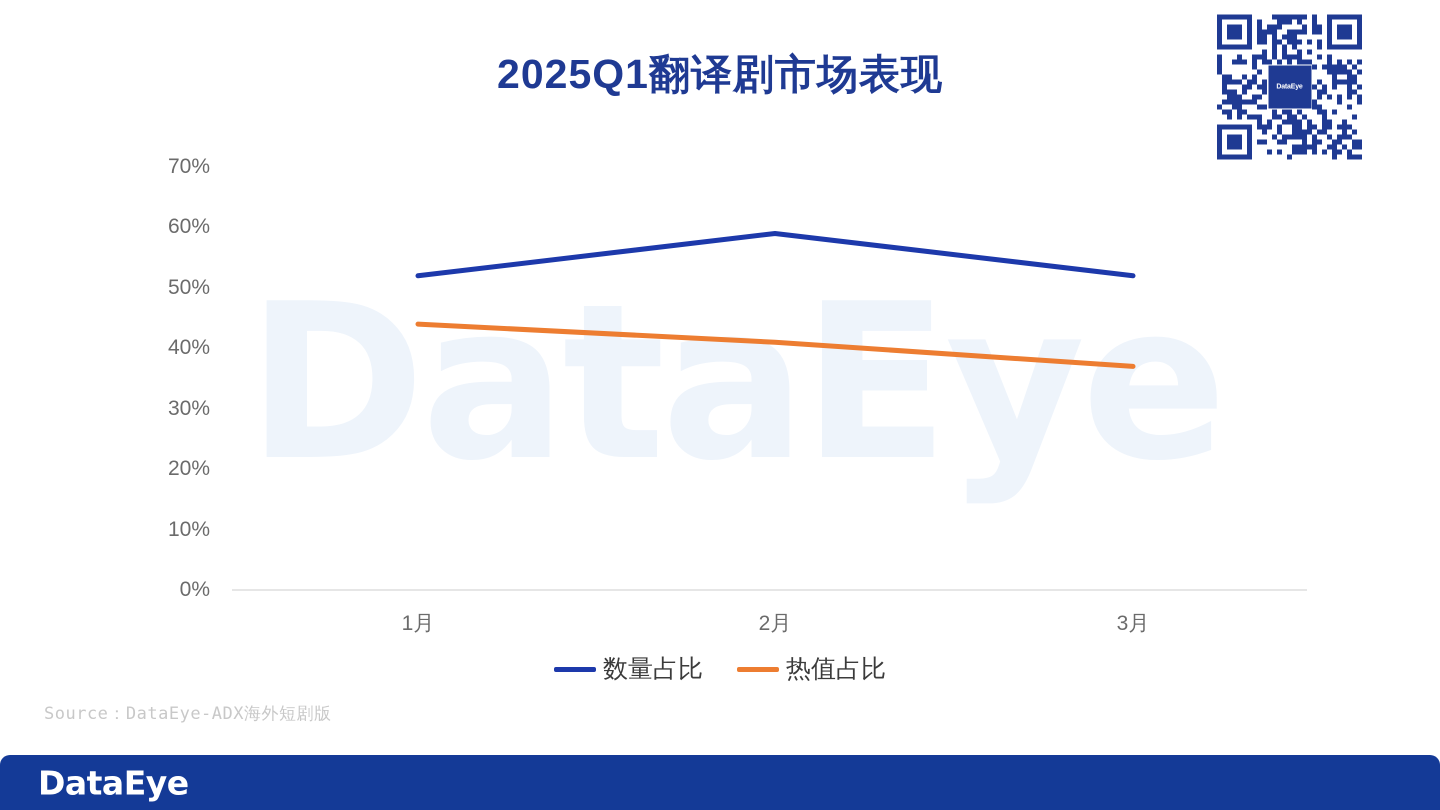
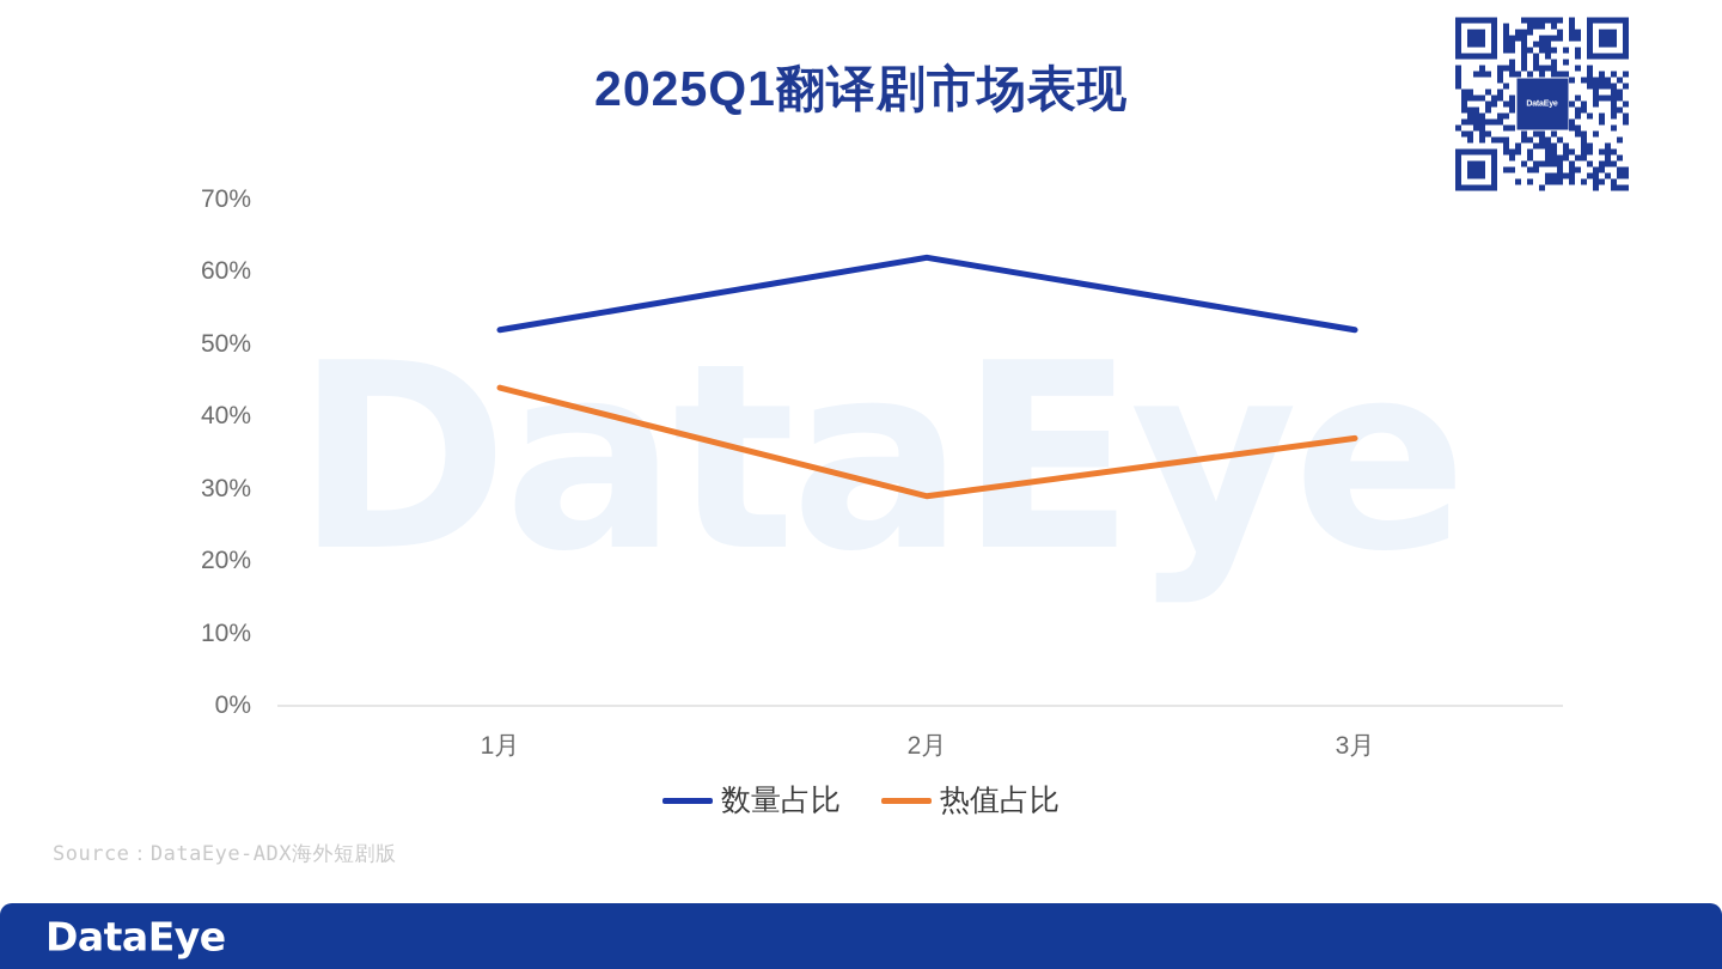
数量占比/2月: 59% -> 62%
热值占比/2月: 41% -> 29%
